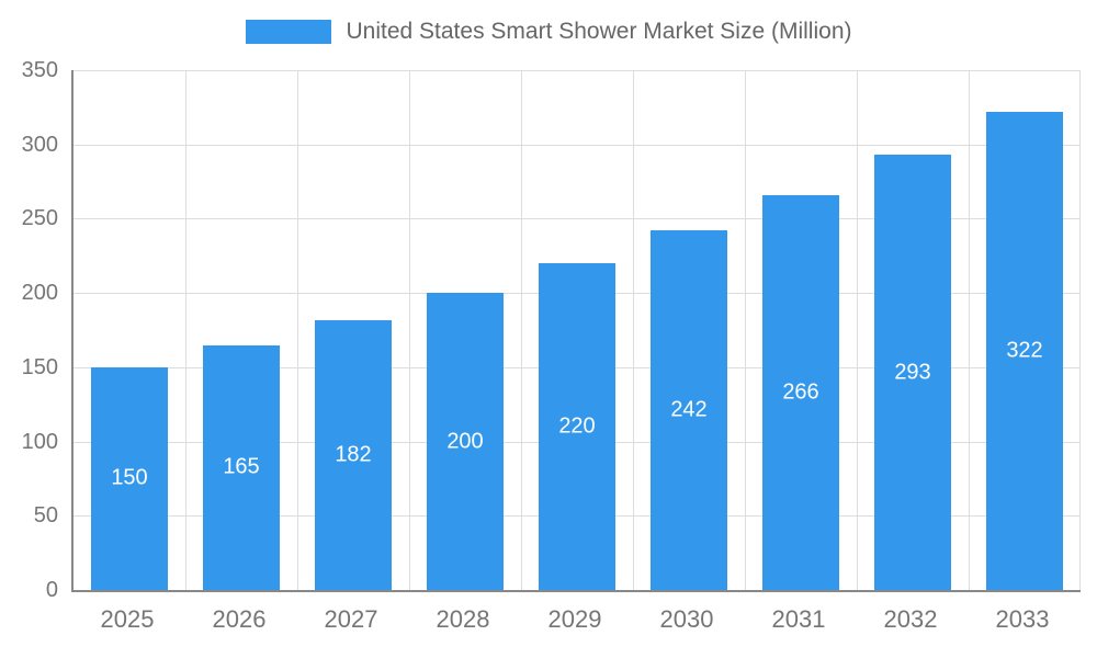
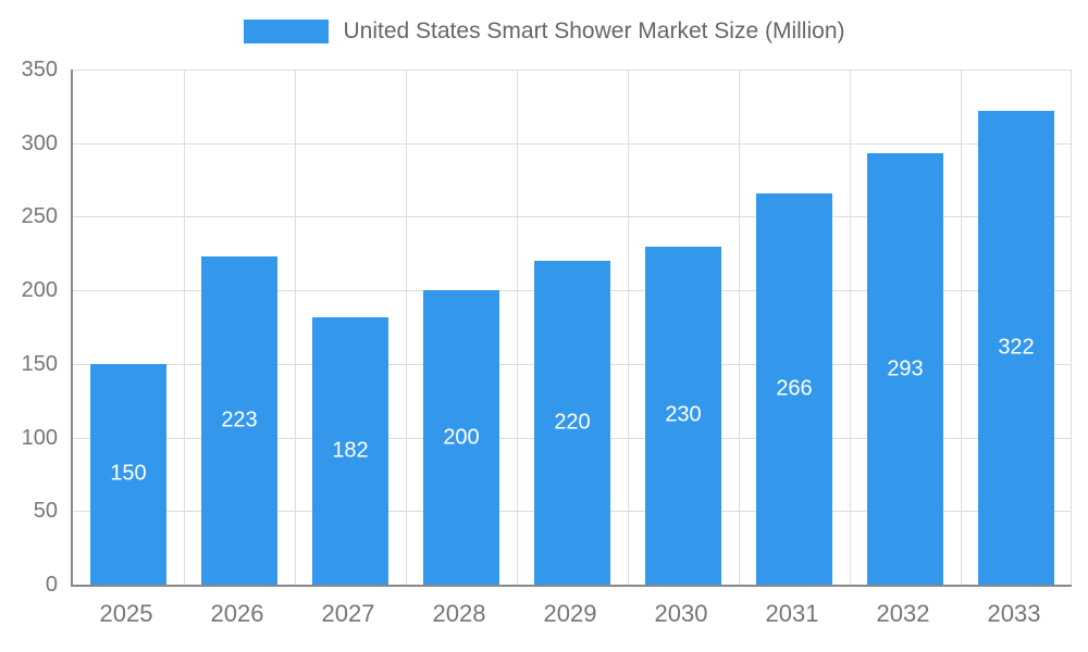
2026: 165 -> 223
2030: 242 -> 230
